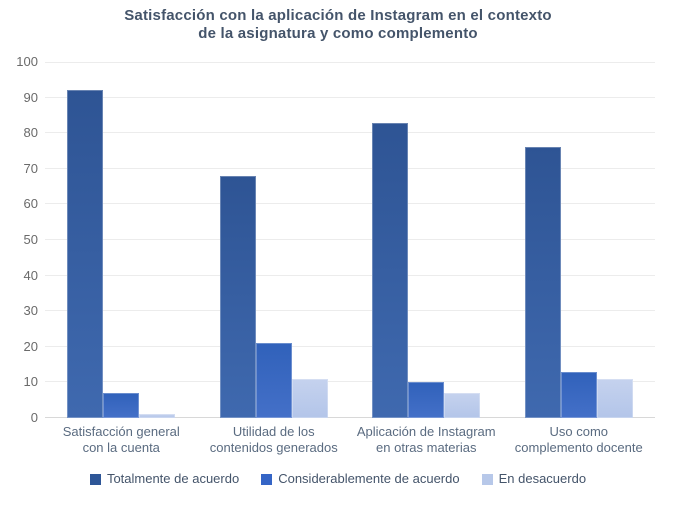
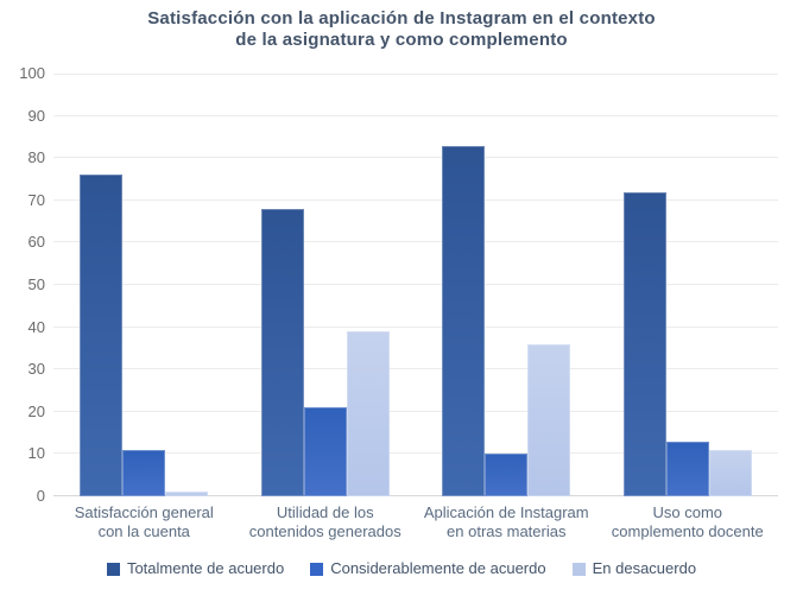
Totalmente de acuerdo/Satisfacción general con la cuenta: 92 -> 76
Considerablemente de acuerdo/Satisfacción general con la cuenta: 7 -> 11
En desacuerdo/Utilidad de los contenidos generados: 11 -> 39
En desacuerdo/Aplicación de Instagram en otras materias: 7 -> 36
Totalmente de acuerdo/Uso como complemento docente: 76 -> 72
